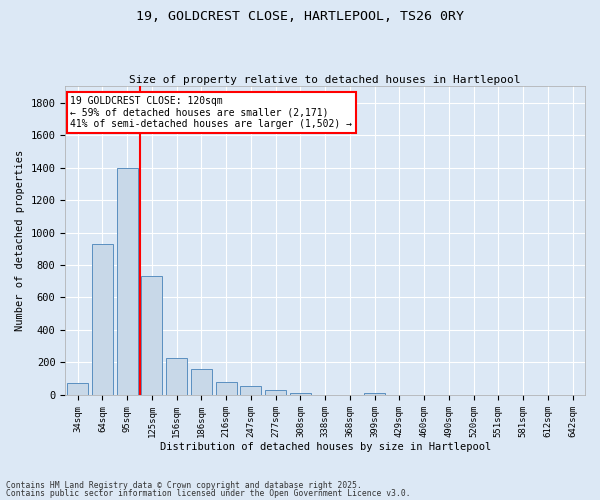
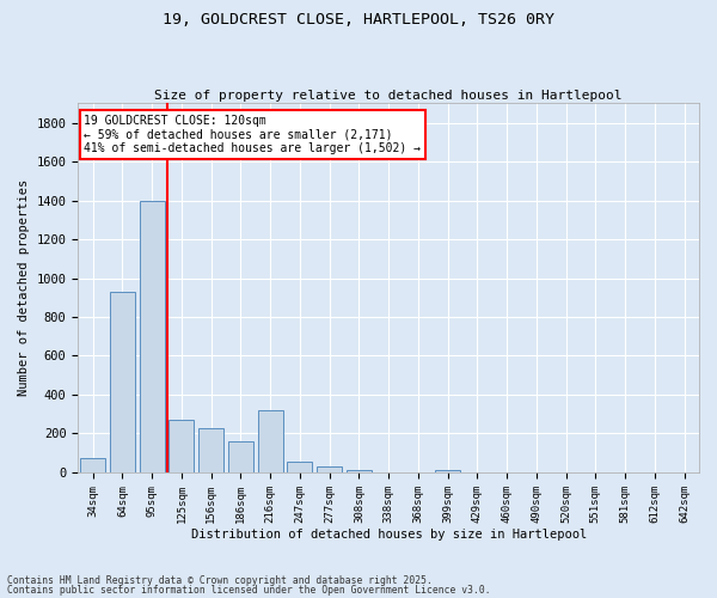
125sqm: 730 -> 270
216sqm: 80 -> 320
